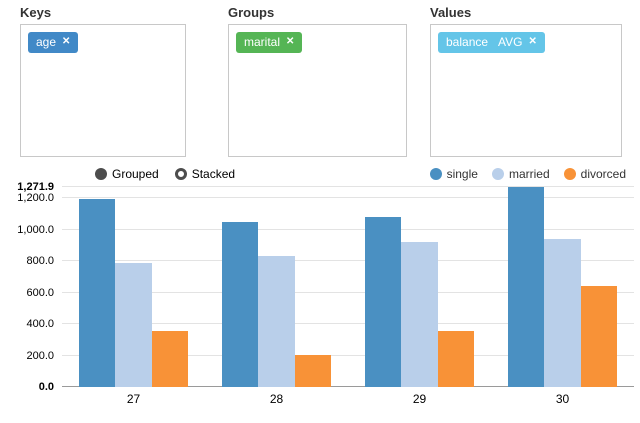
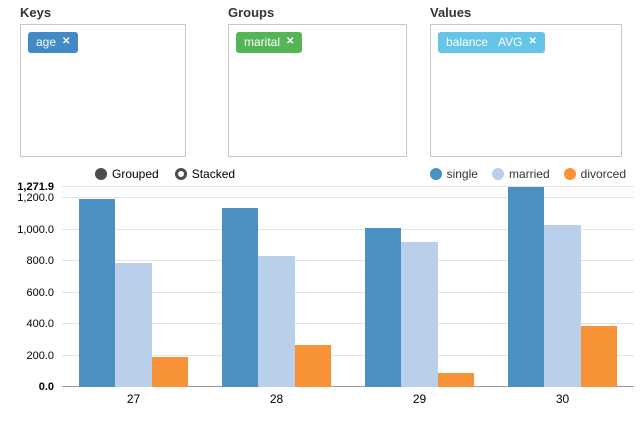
divorced/27: 360 -> 190
single/28: 1050 -> 1140
divorced/28: 200 -> 270
single/29: 1080 -> 1010
divorced/29: 360 -> 90
married/30: 940 -> 1030
divorced/30: 640 -> 390
